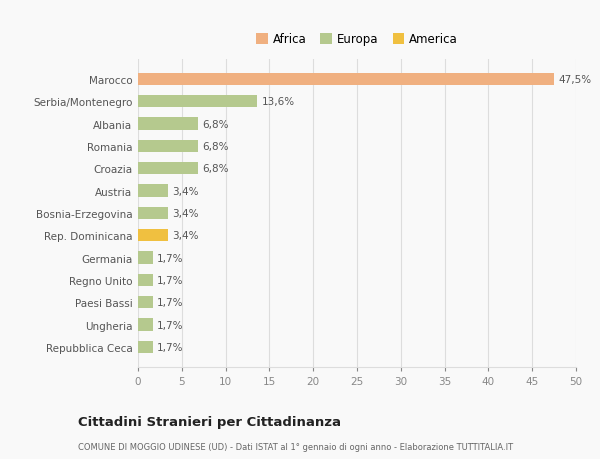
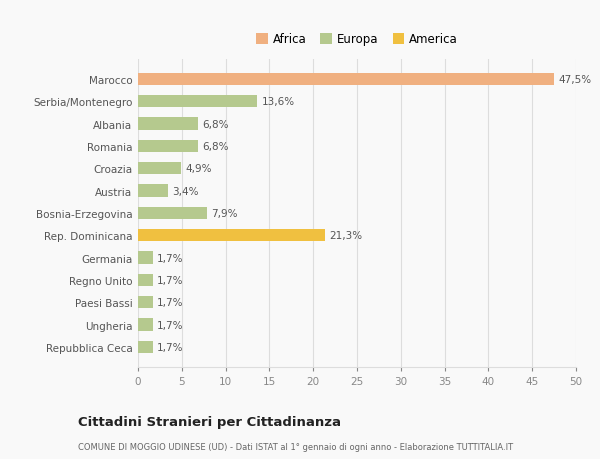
Croazia: 6,8% -> 4,9%
Bosnia-Erzegovina: 3,4% -> 7,9%
Rep. Dominicana: 3,4% -> 21,3%
